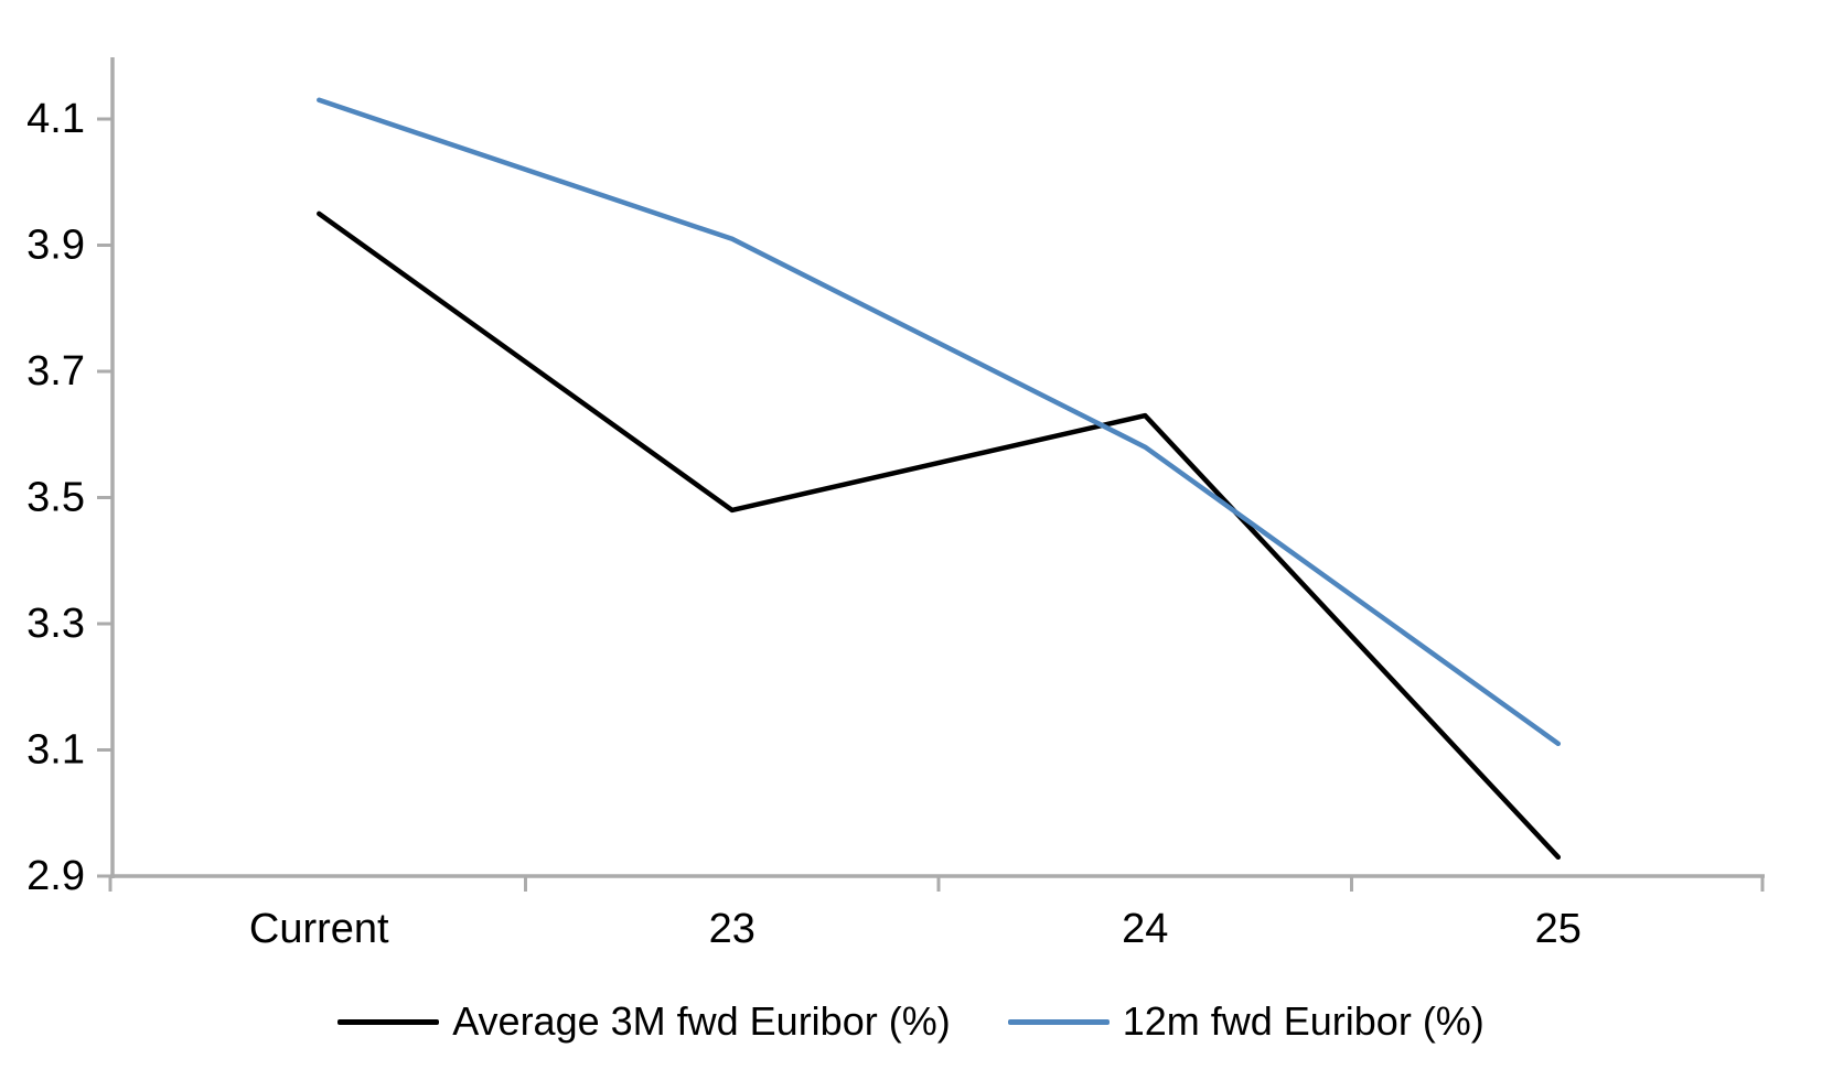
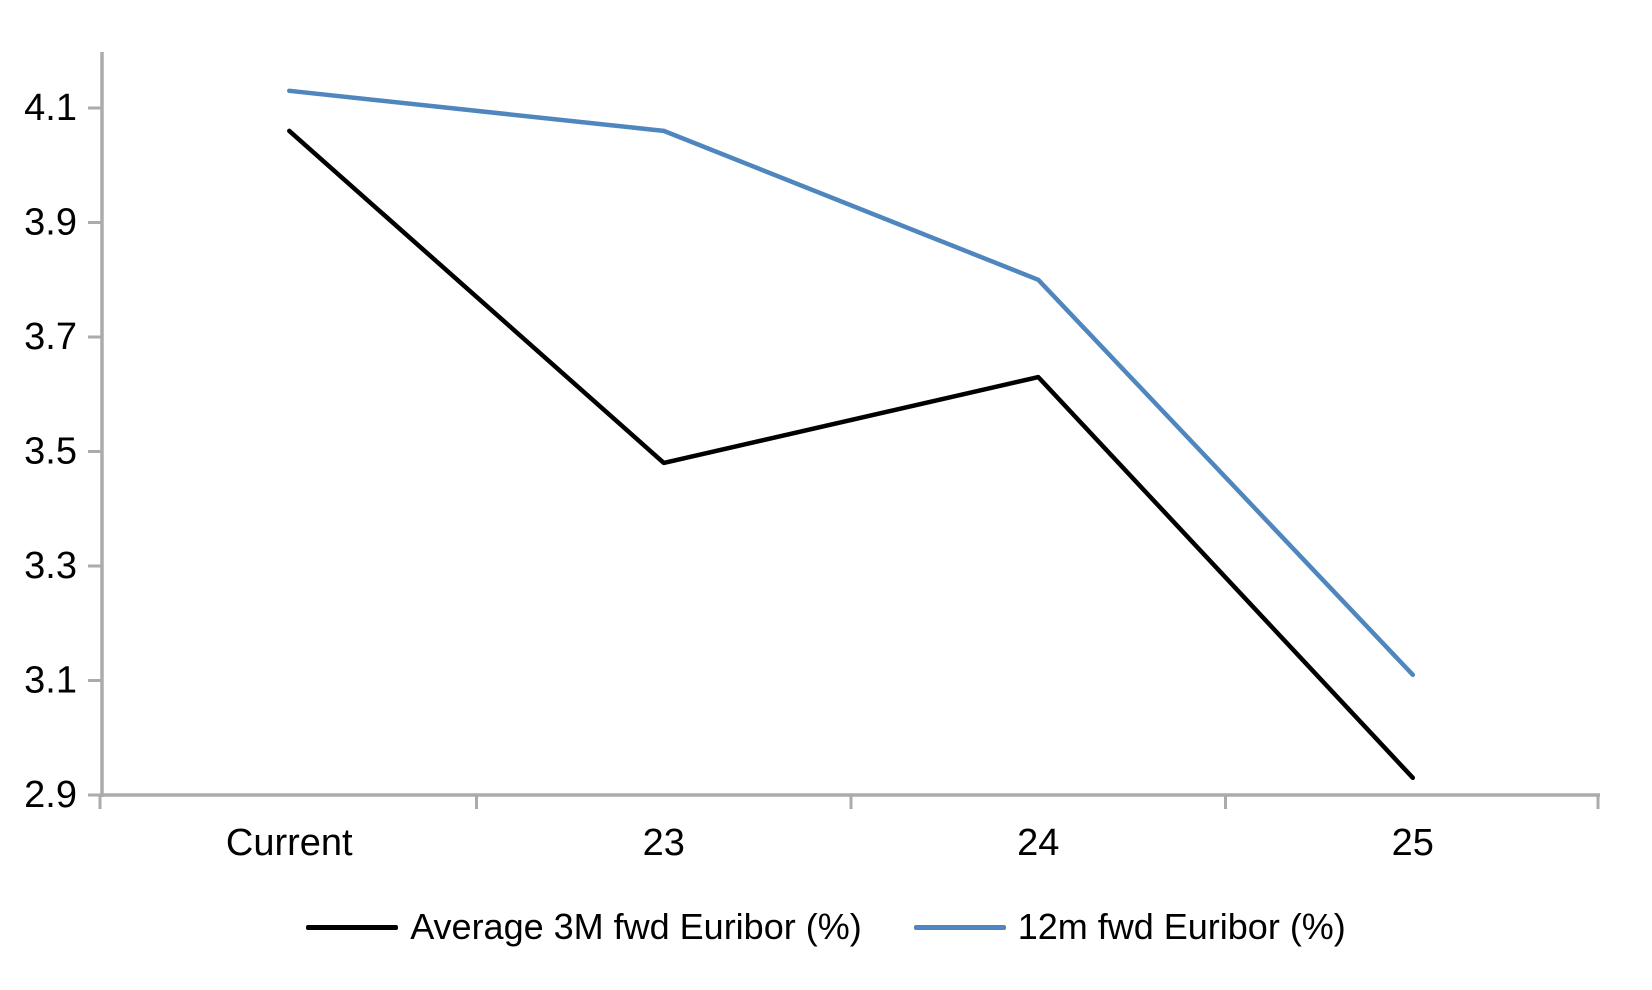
Average 3M fwd Euribor (%)/Current: 3.95 -> 4.06
12m fwd Euribor (%)/23: 3.91 -> 4.06
12m fwd Euribor (%)/24: 3.58 -> 3.80
